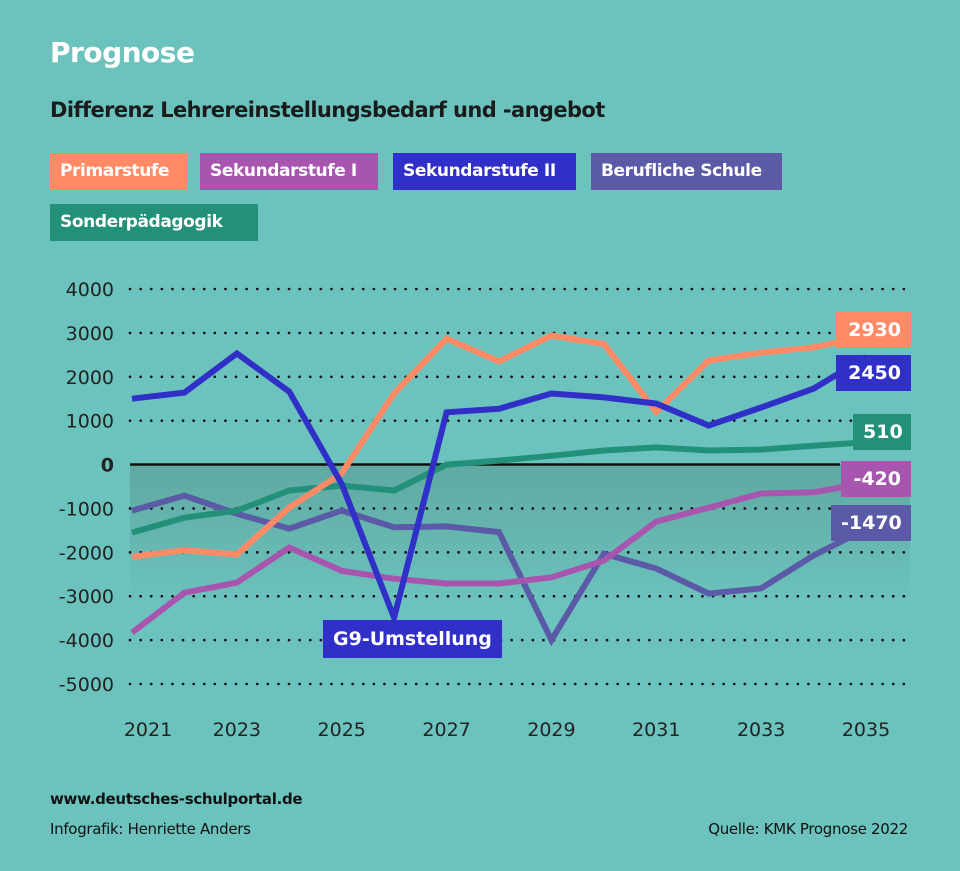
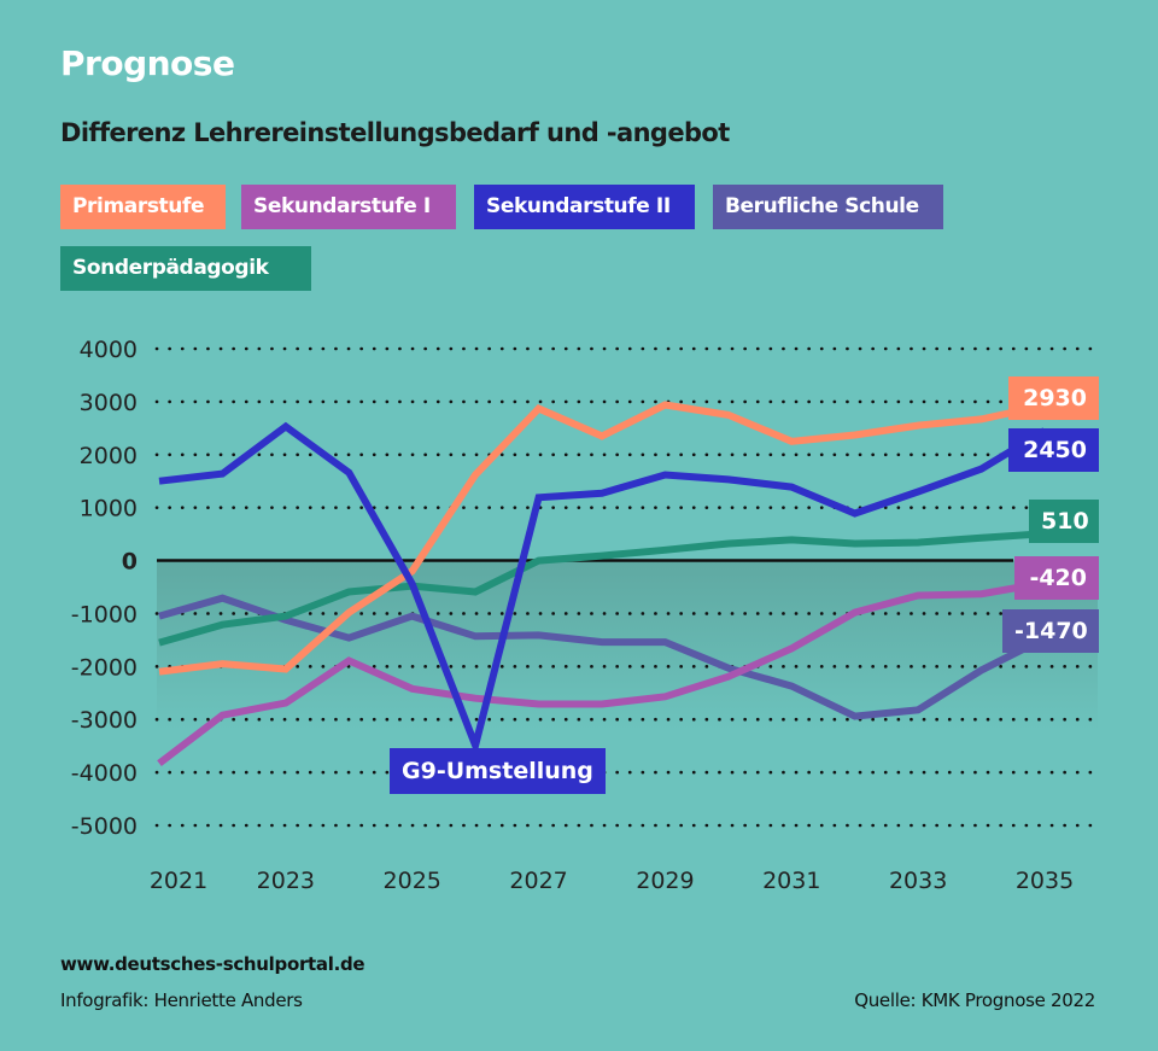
Berufliche Schule/2029: -4000 -> -1500
Primarstufe/2031: 1200 -> 2200
Sekundarstufe I/2031: -1300 -> -1700
